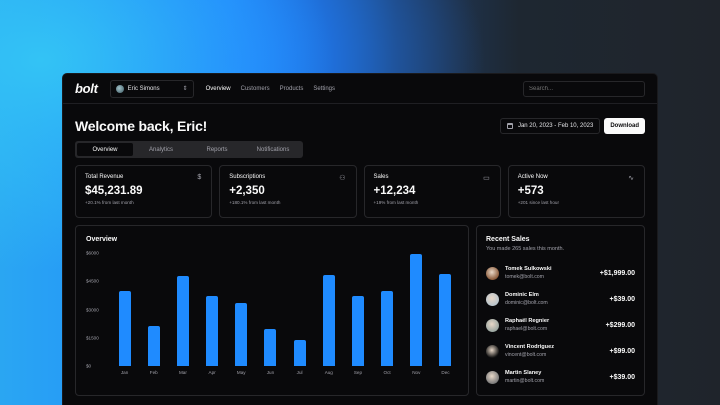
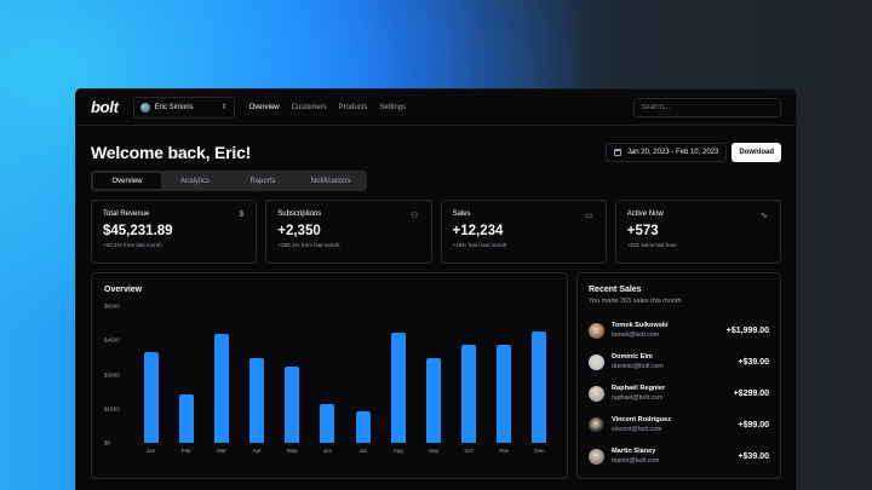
Jun: $2000 -> $1700
Oct: $4000 -> $4300
Nov: $6000 -> $4300
